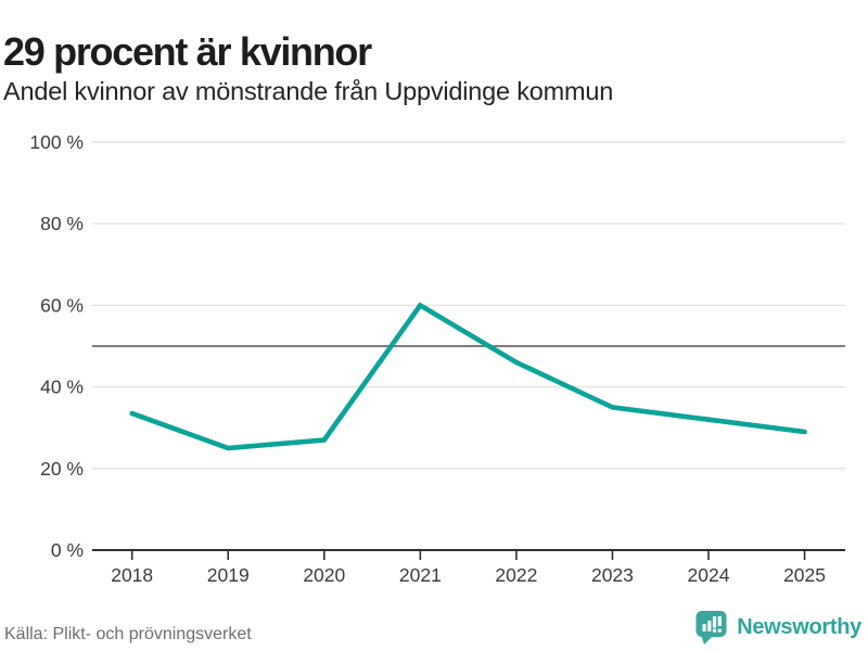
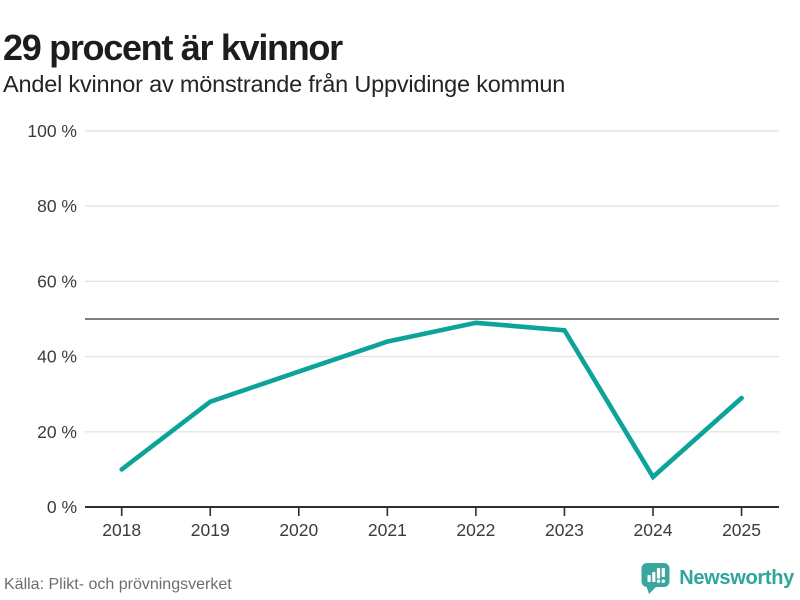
2018: 34% -> 10%
2019: 25% -> 28%
2020: 27% -> 36%
2021: 60% -> 44%
2022: 46% -> 49%
2023: 35% -> 47%
2024: 32% -> 8%
